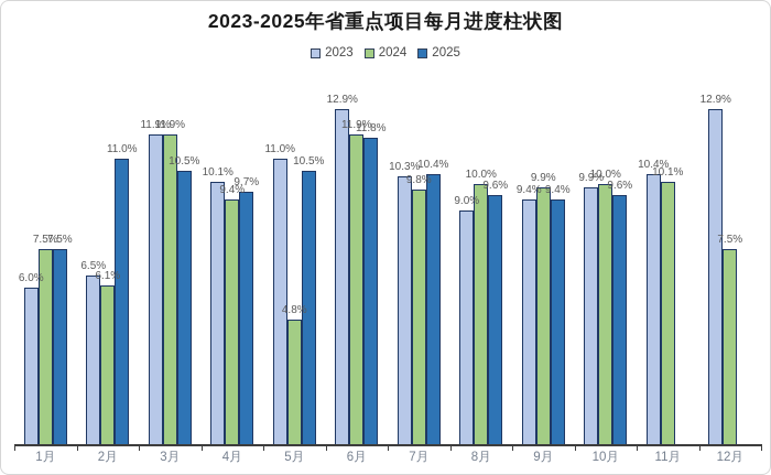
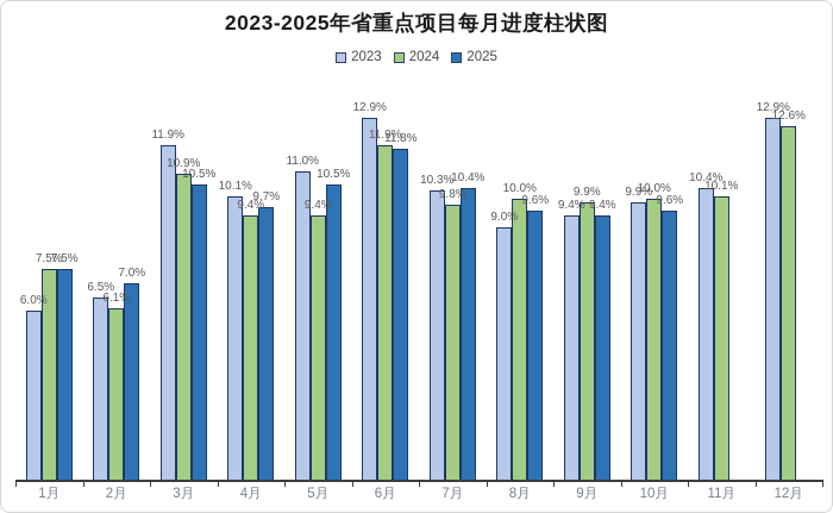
2025/2月: 11.0% -> 7.0%
2024/3月: 11.9% -> 10.9%
2024/5月: 4.8% -> 9.4%
2024/12月: 7.5% -> 12.6%
